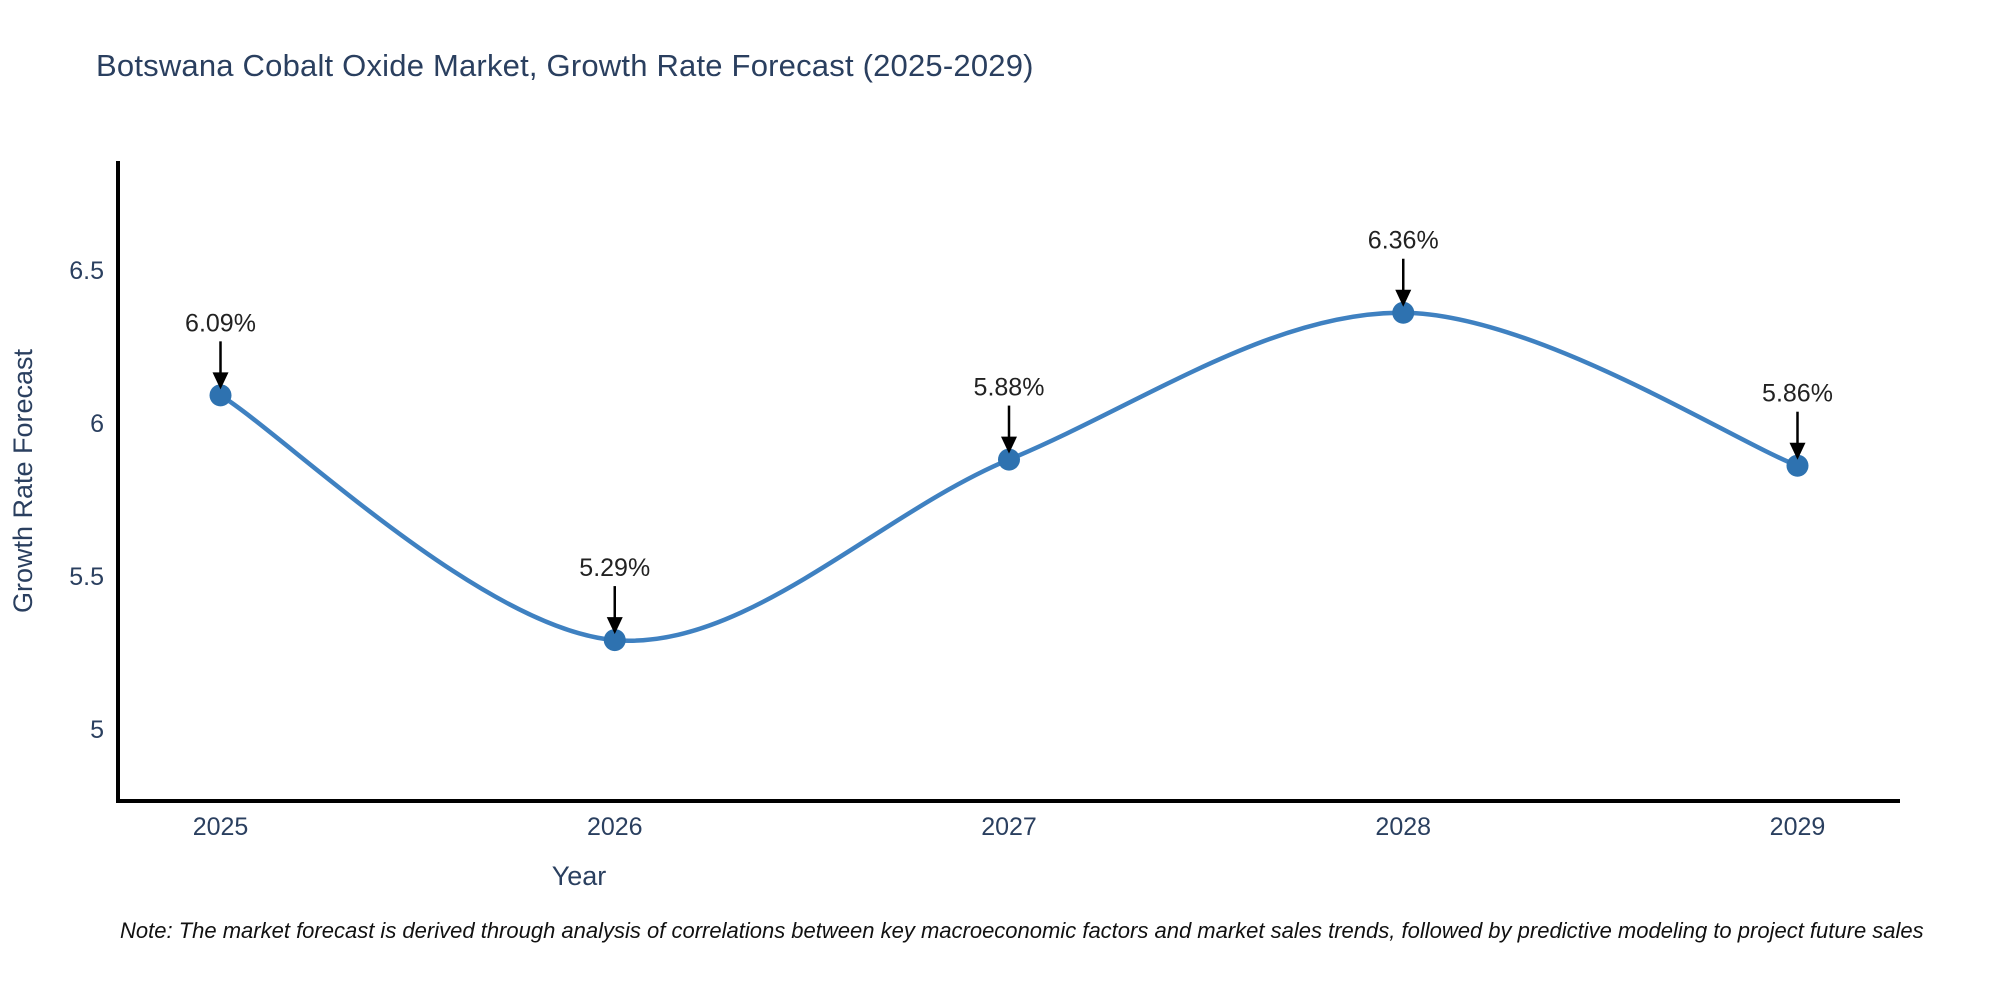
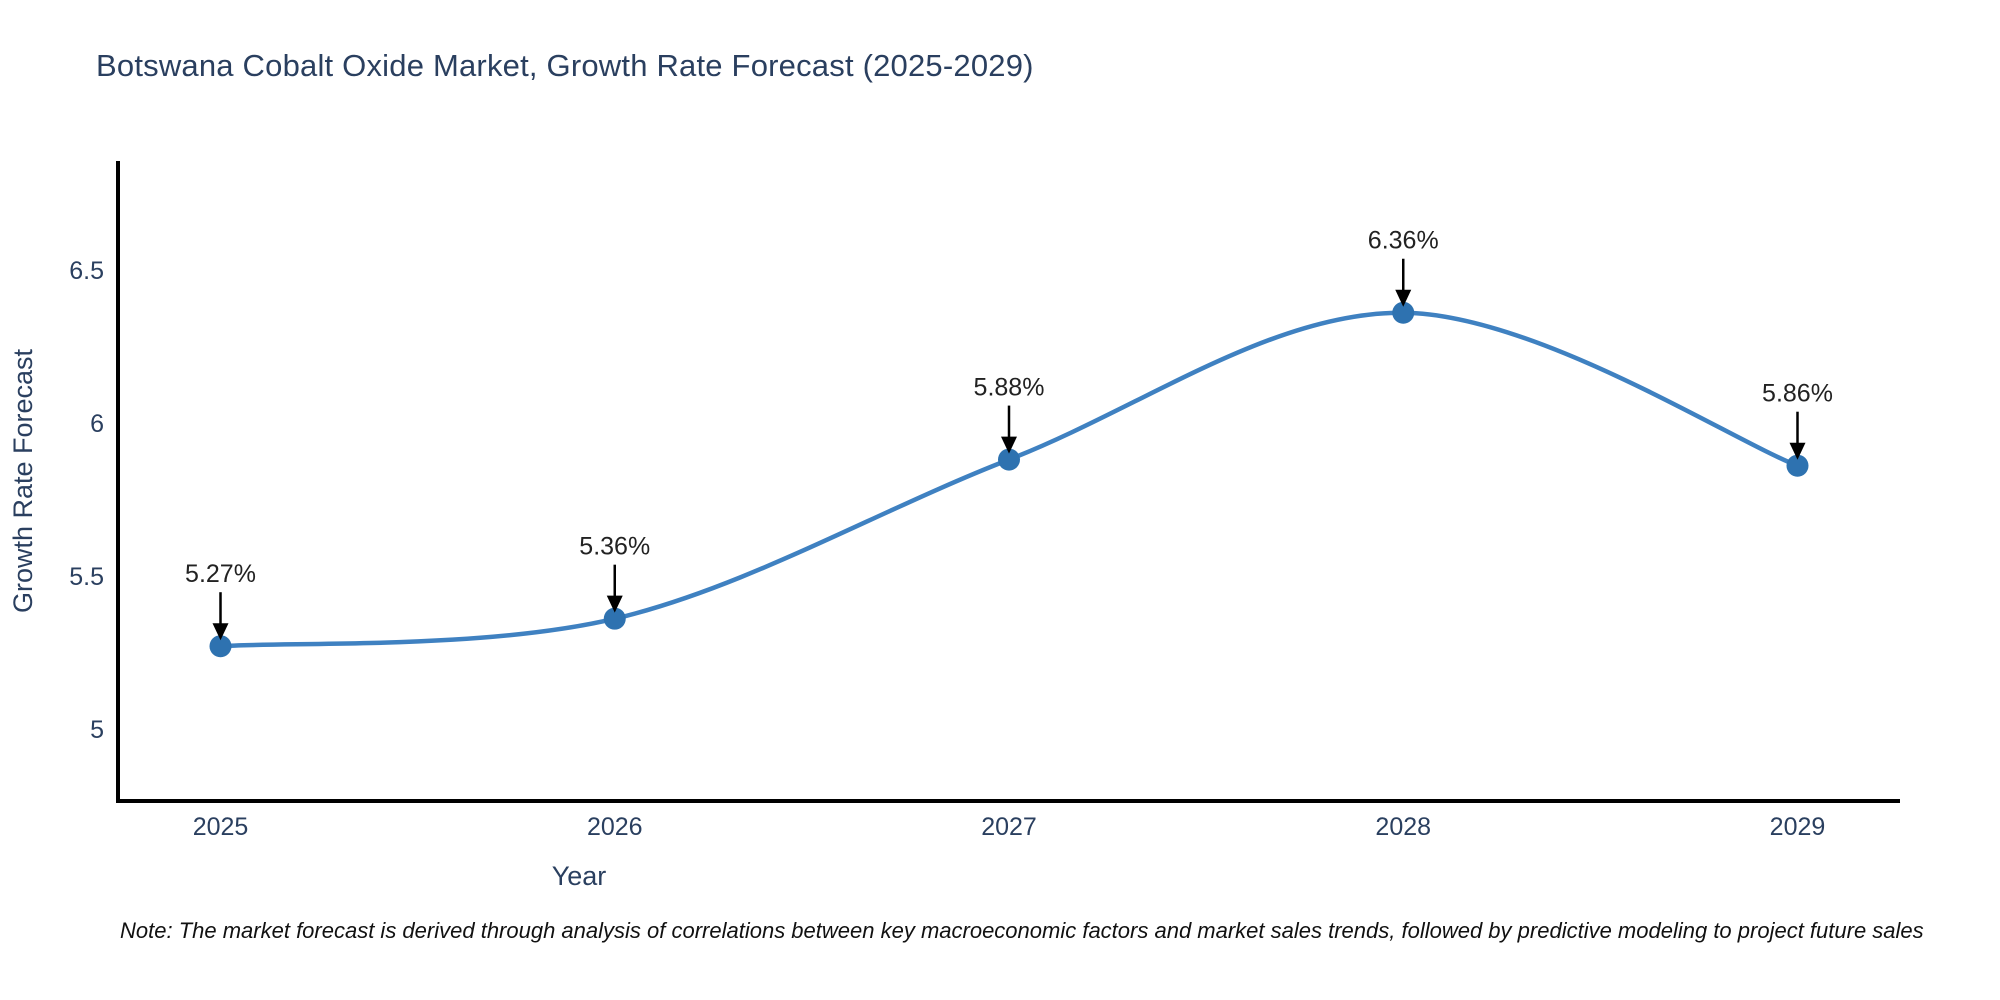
2025: 6.09% -> 5.27%
2026: 5.29% -> 5.36%
